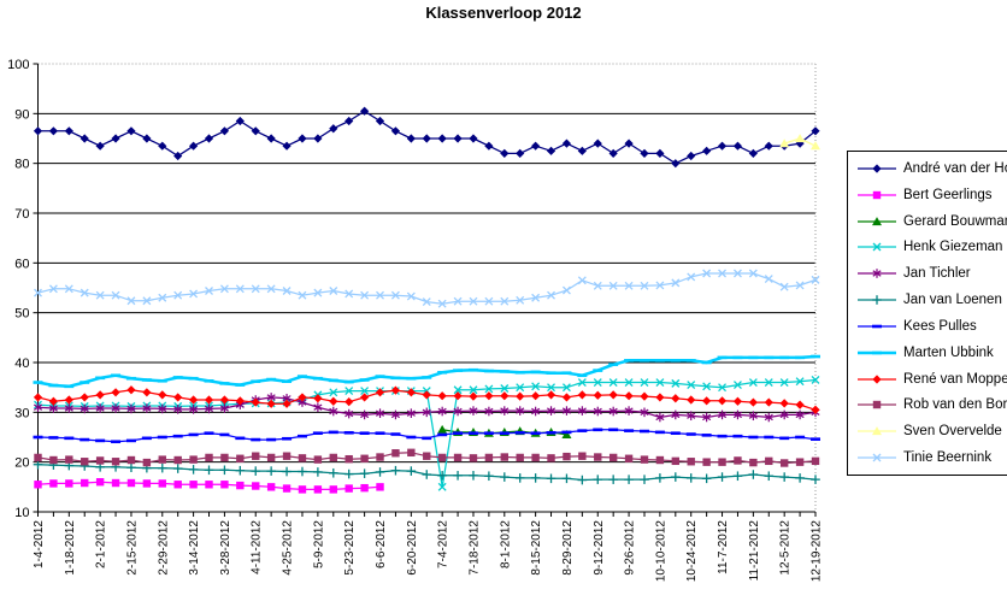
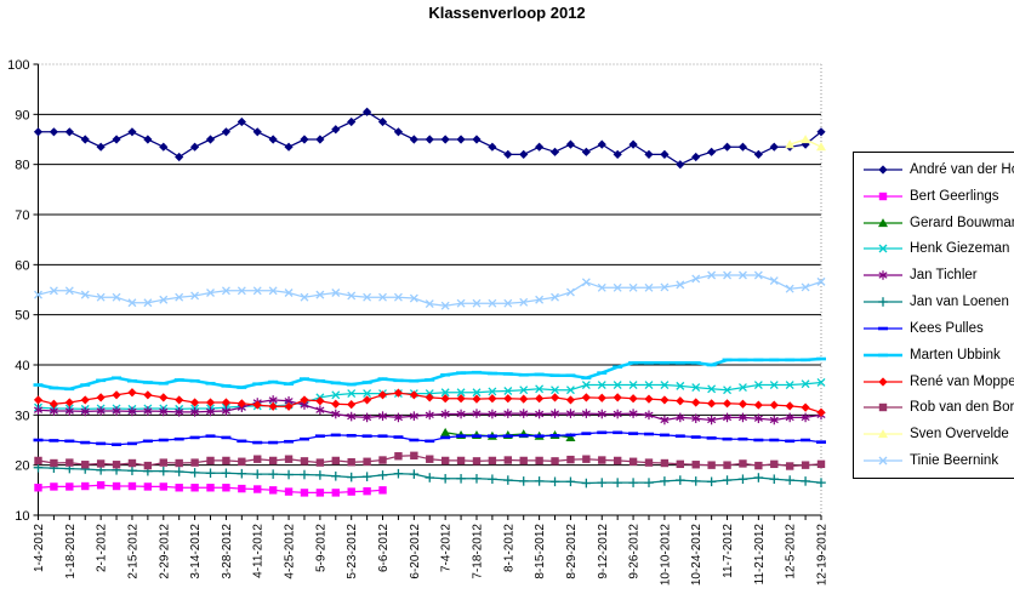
Henk Giezeman/7-4-2012: 15 -> 34
